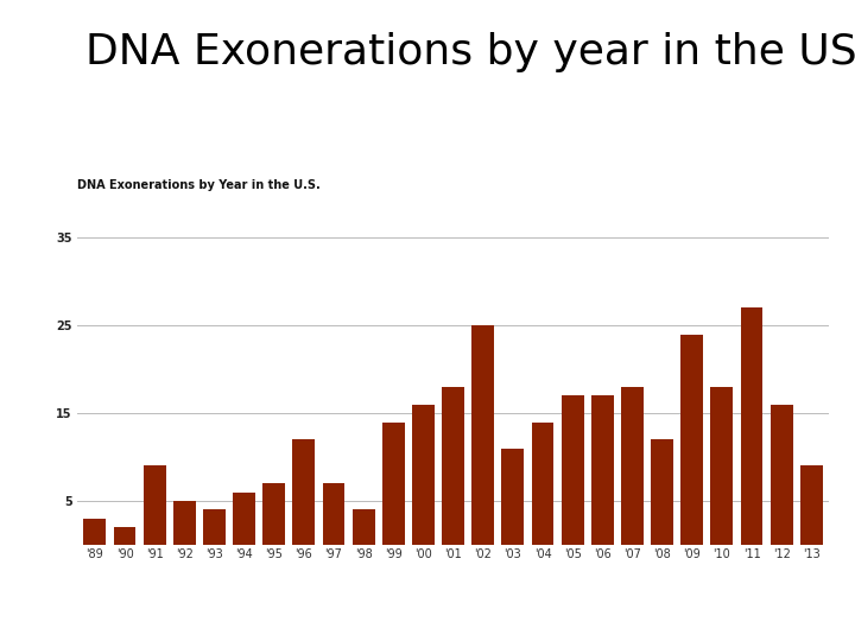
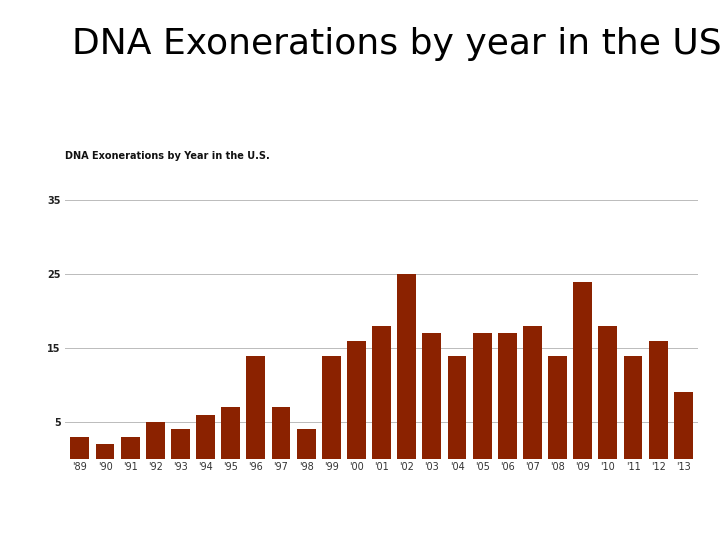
'91: 9 -> 3
'96: 12 -> 14
'03: 11 -> 17
'08: 12 -> 14
'11: 27 -> 14
